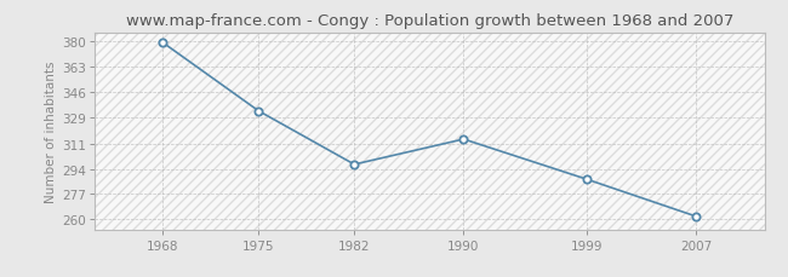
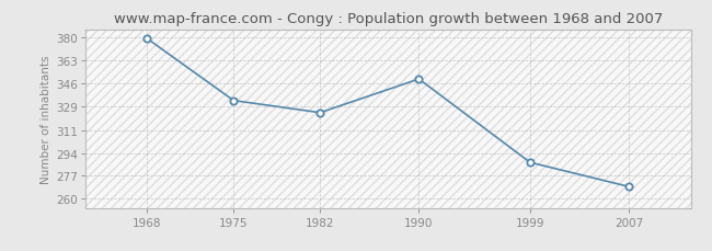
1982: 297 -> 324
1990: 314 -> 349
2007: 262 -> 269
